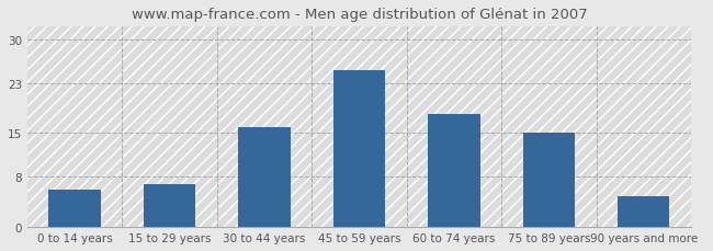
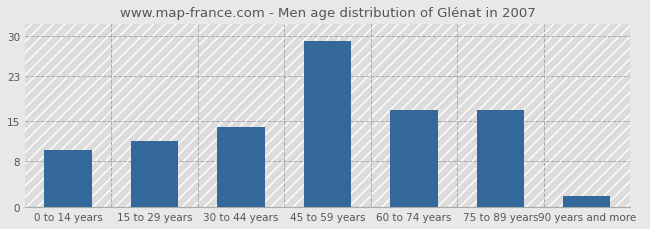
0 to 14 years: 6.0 -> 10.0
15 to 29 years: 6.8 -> 11.5
30 to 44 years: 16.0 -> 14.0
45 to 59 years: 25.0 -> 29.0
60 to 74 years: 18.0 -> 17.0
75 to 89 years: 15.0 -> 17.0
90 years and more: 5.0 -> 2.0
